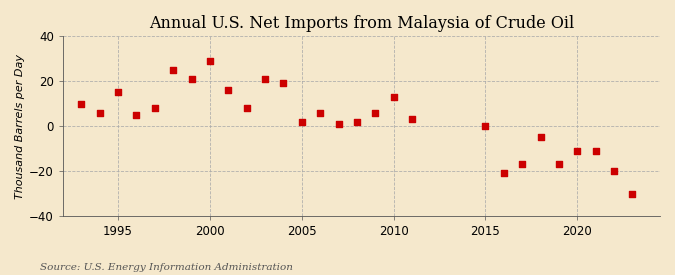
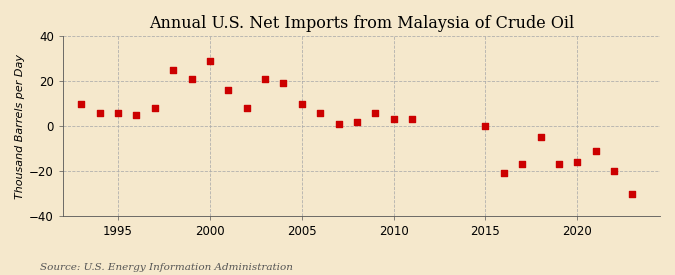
1995: 15 -> 6
2005: 2 -> 10
2010: 13 -> 3
2020: -11 -> -16
